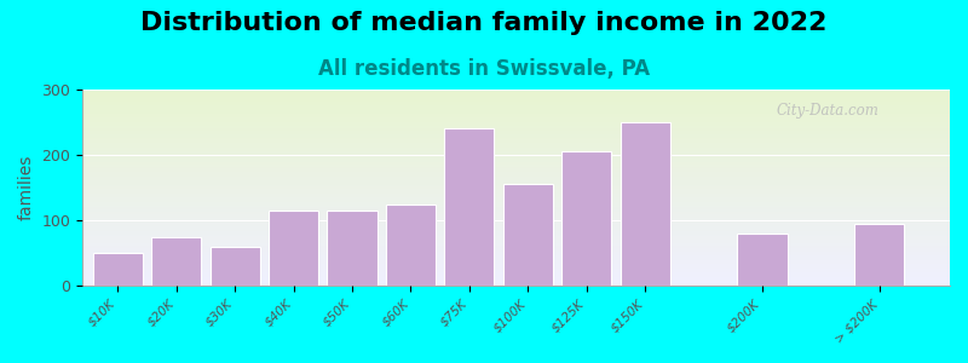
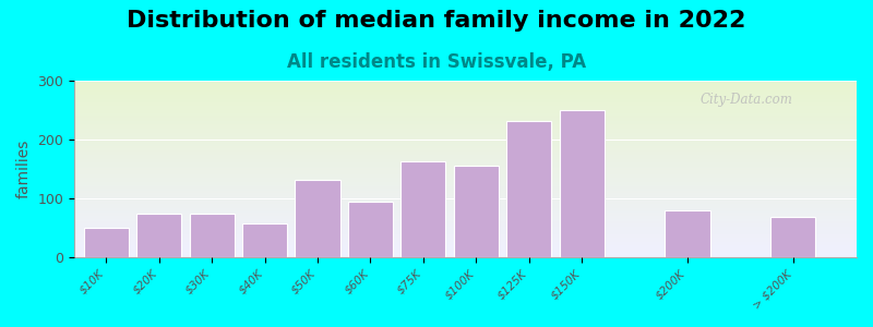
$30K: 60 -> 74
$40K: 115 -> 58
$50K: 115 -> 132
$60K: 125 -> 94
$75K: 240 -> 164
$125K: 205 -> 232
> $200K: 95 -> 68
